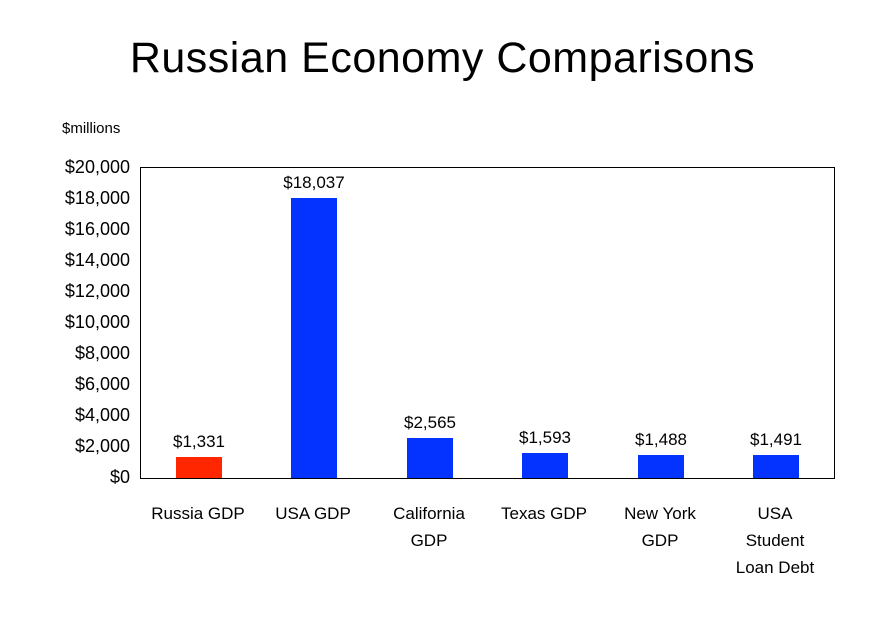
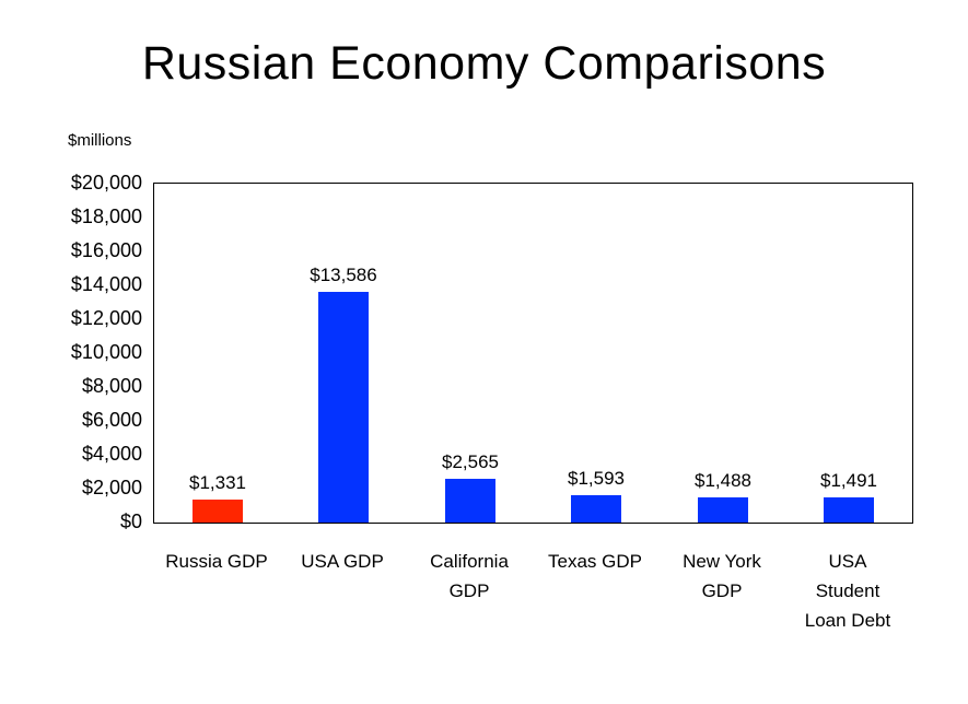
USA GDP: $18,037 -> $13,586
